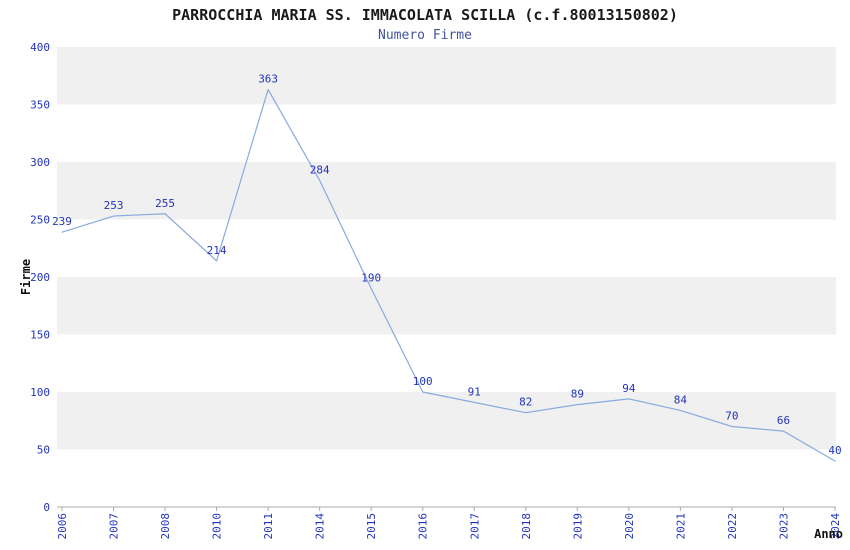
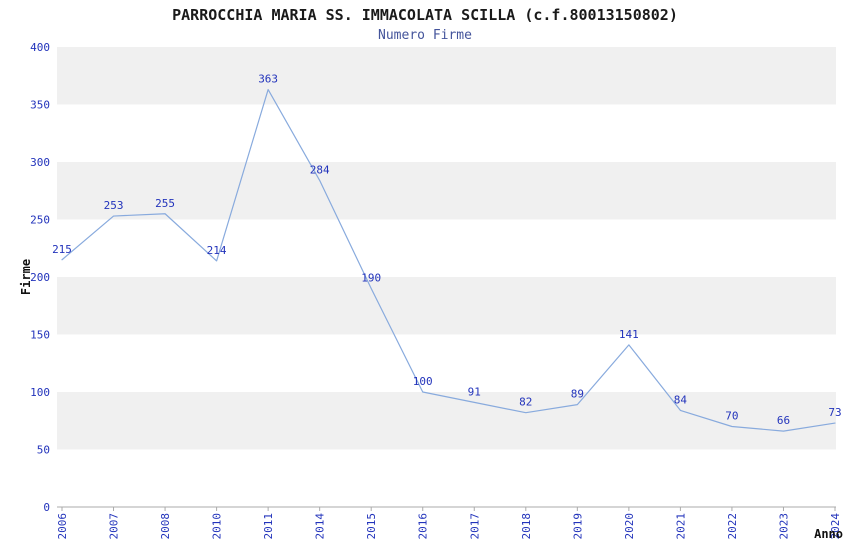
2006: 239 -> 215
2020: 94 -> 141
2024: 40 -> 73
